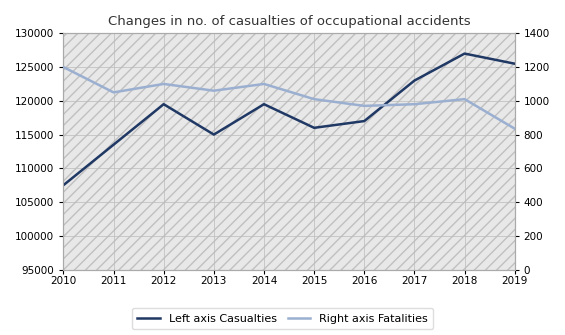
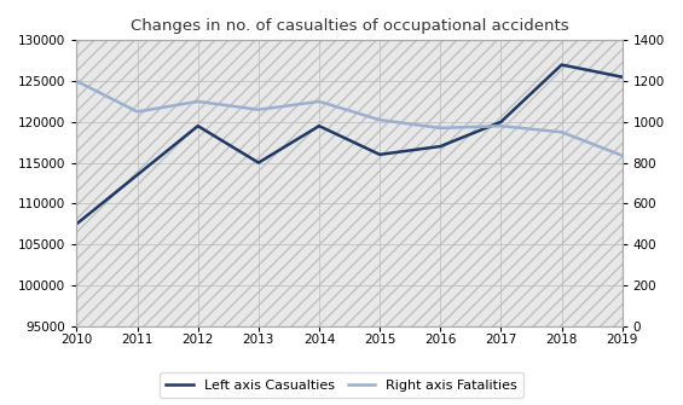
Left axis Casualties/2017: 123000 -> 120000
Right axis Fatalities/2018: 1010 -> 950
